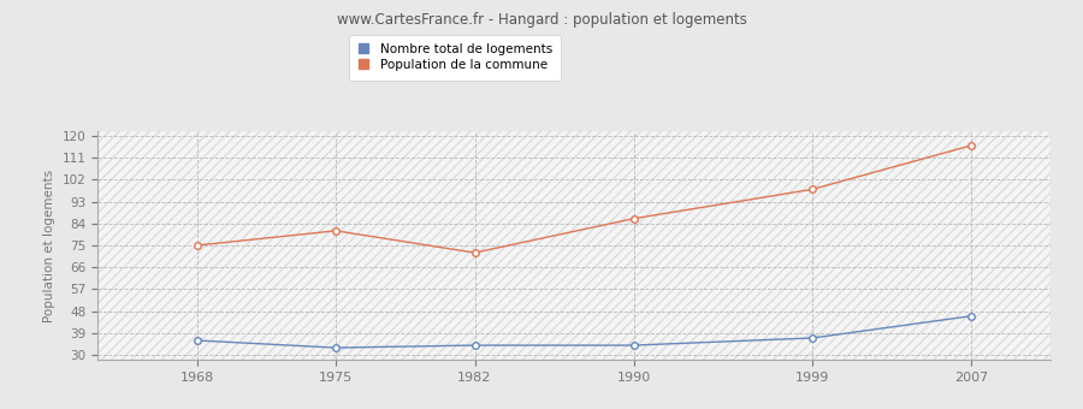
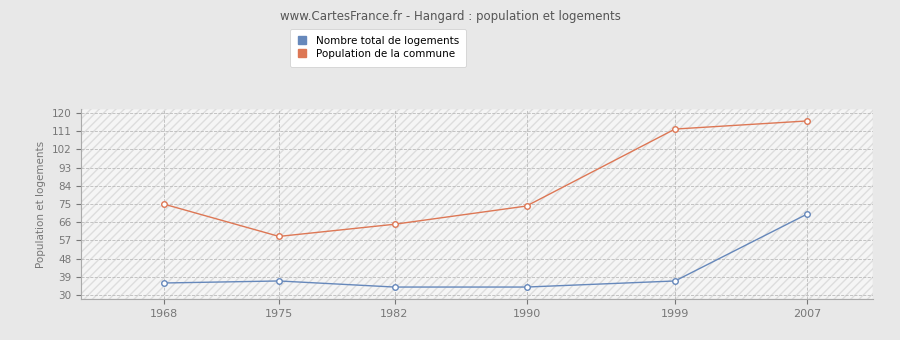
Nombre total de logements/1975: 33 -> 37
Population de la commune/1975: 81 -> 59
Population de la commune/1982: 72 -> 65
Population de la commune/1990: 86 -> 74
Population de la commune/1999: 98 -> 112
Nombre total de logements/2007: 46 -> 70
